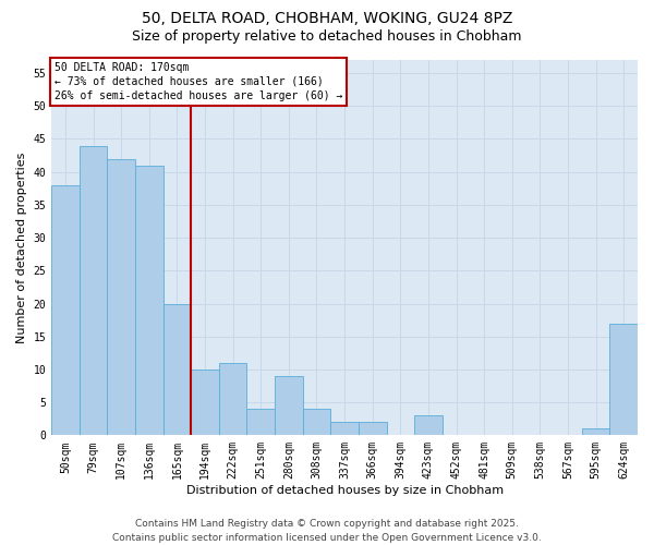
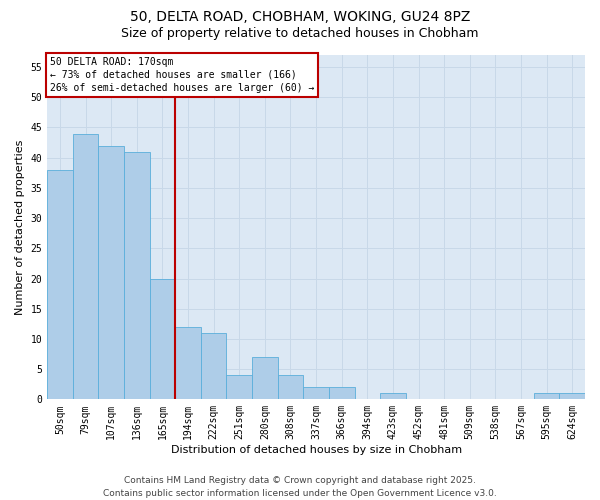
194sqm: 10 -> 12
280sqm: 9 -> 7
423sqm: 3 -> 1
624sqm: 17 -> 1
